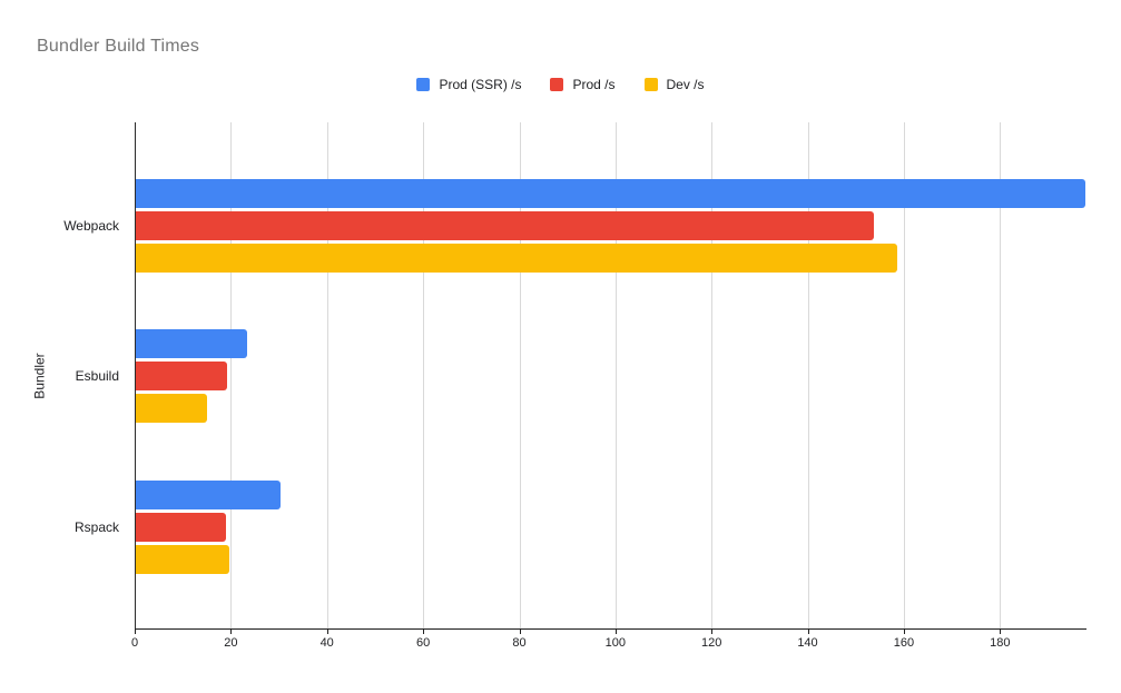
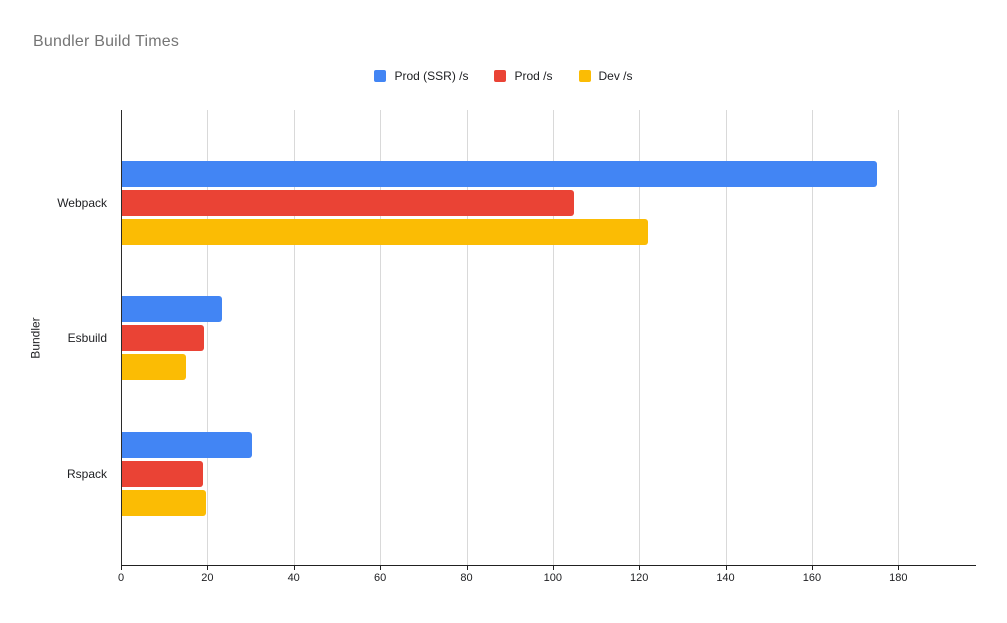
Prod (SSR) /s/Webpack: 198 -> 175
Prod /s/Webpack: 154 -> 105
Dev /s/Webpack: 159 -> 122
